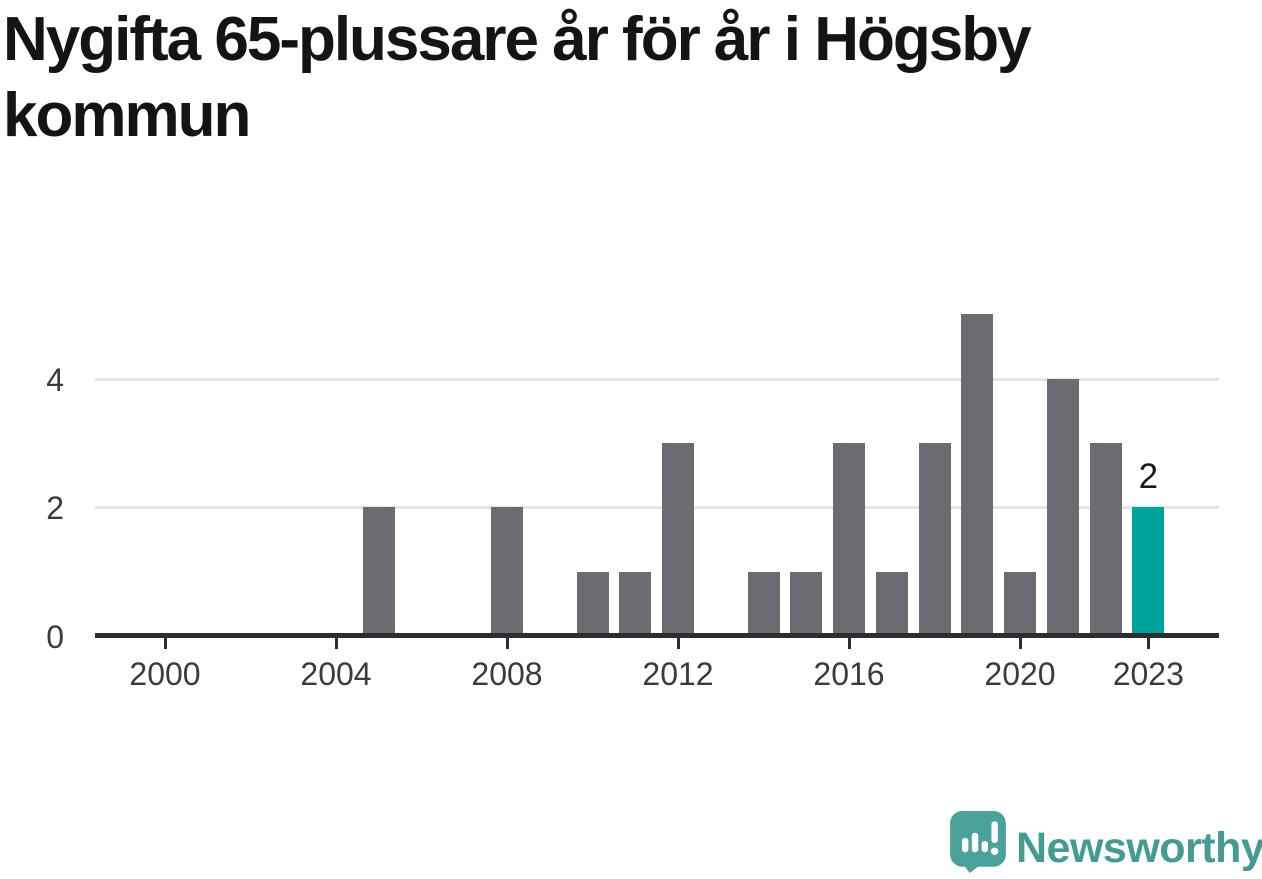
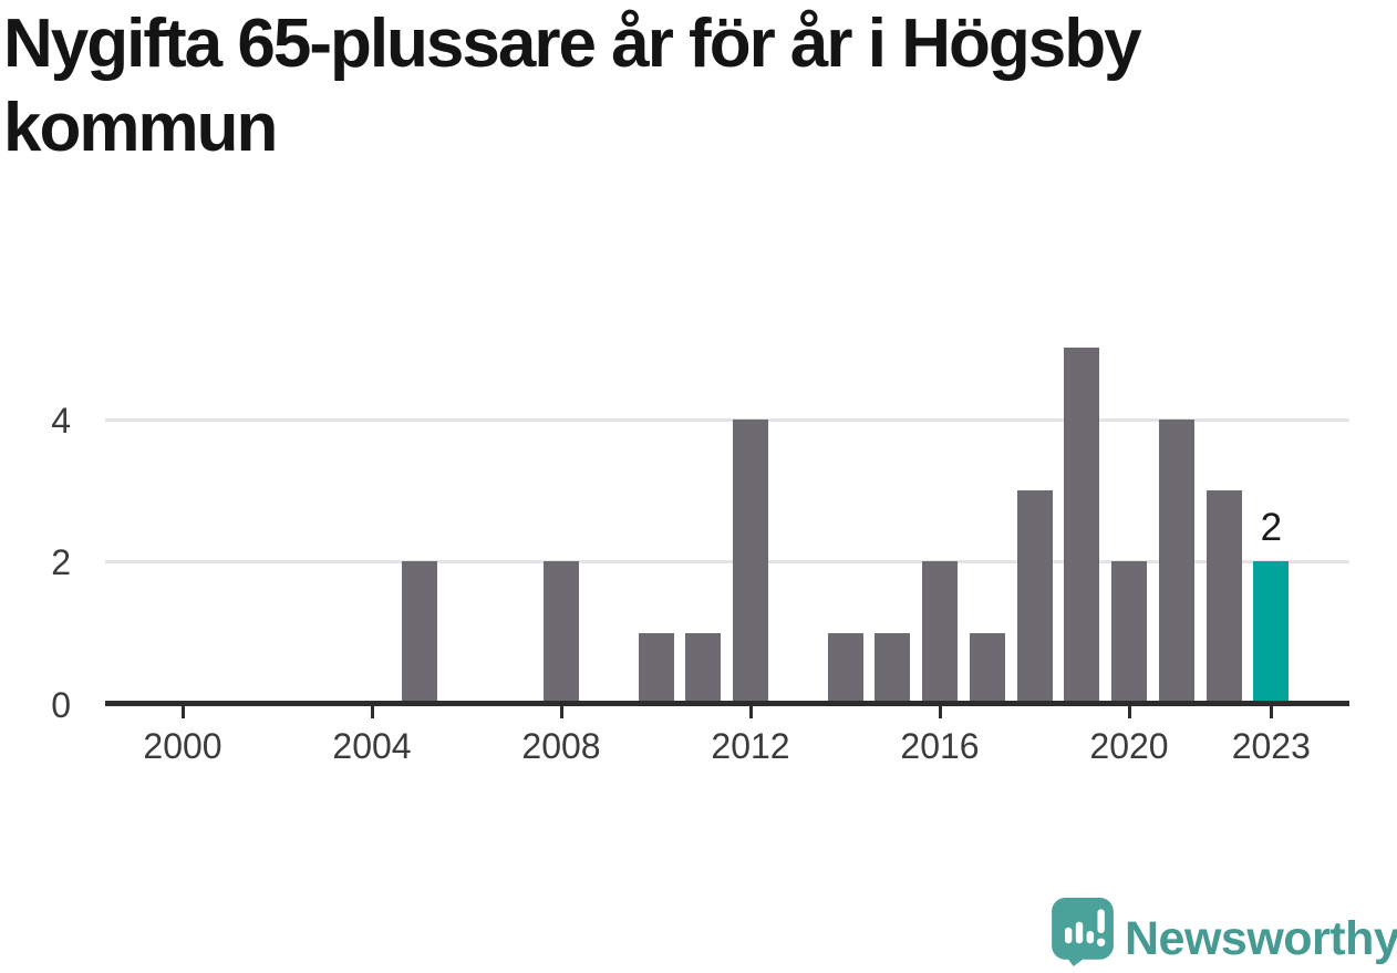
2012: 3 -> 4
2016: 3 -> 2
2020: 1 -> 2
